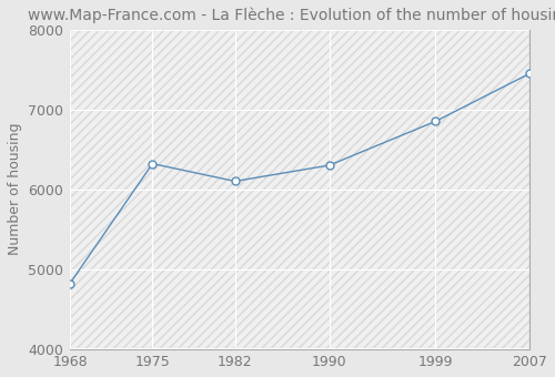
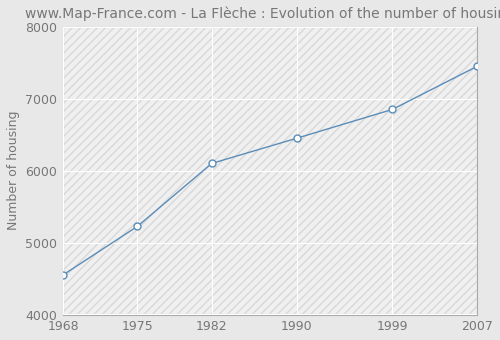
1968: 4820 -> 4550
1975: 6320 -> 5220
1990: 6300 -> 6450
